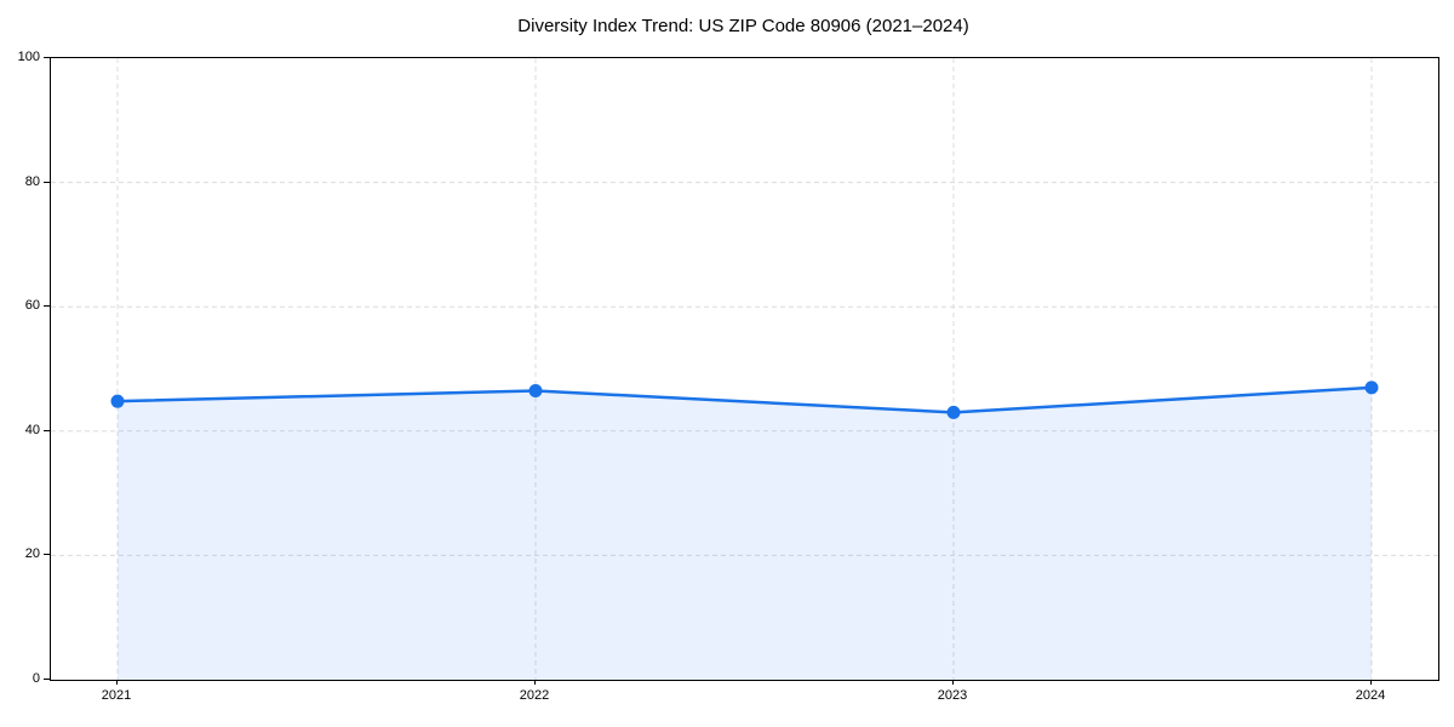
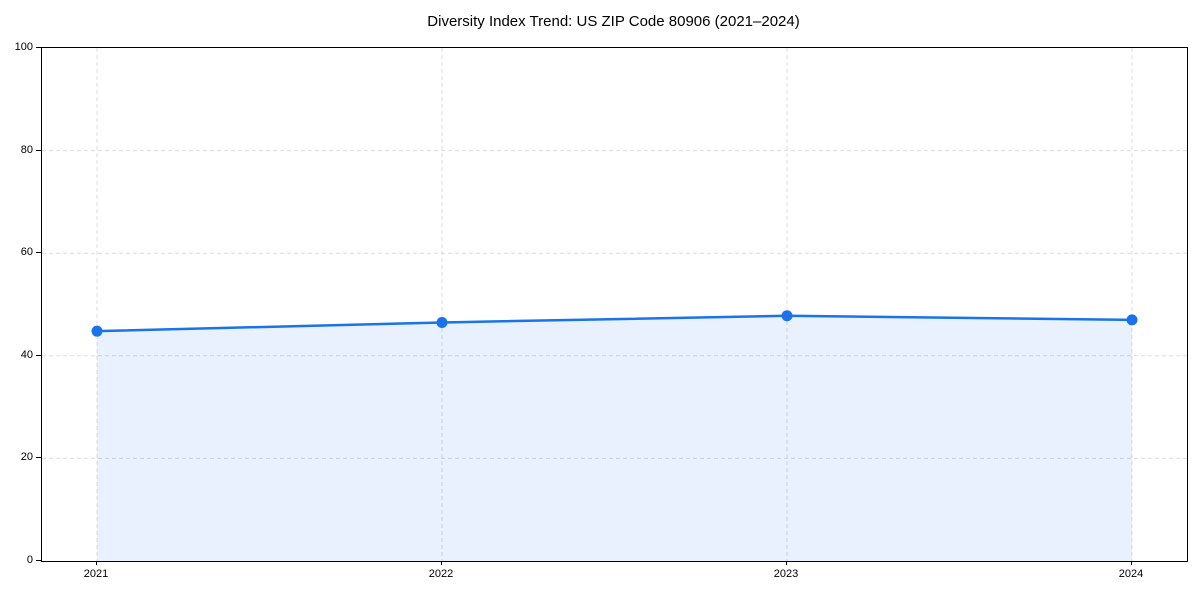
2023: 43 -> 48
